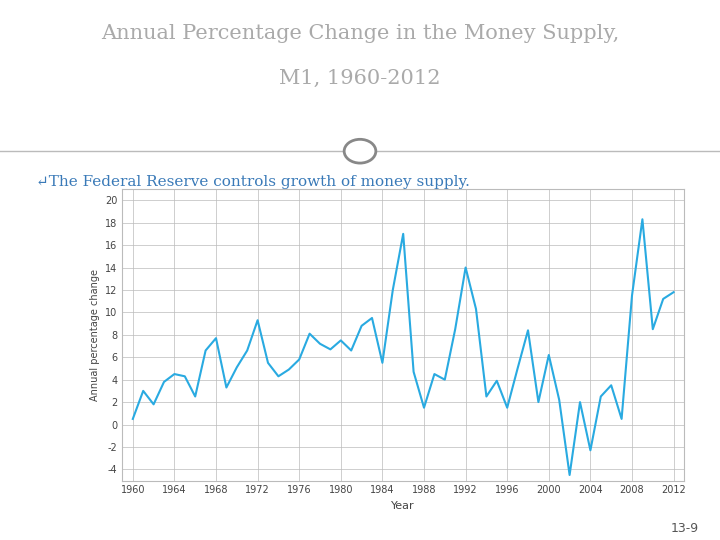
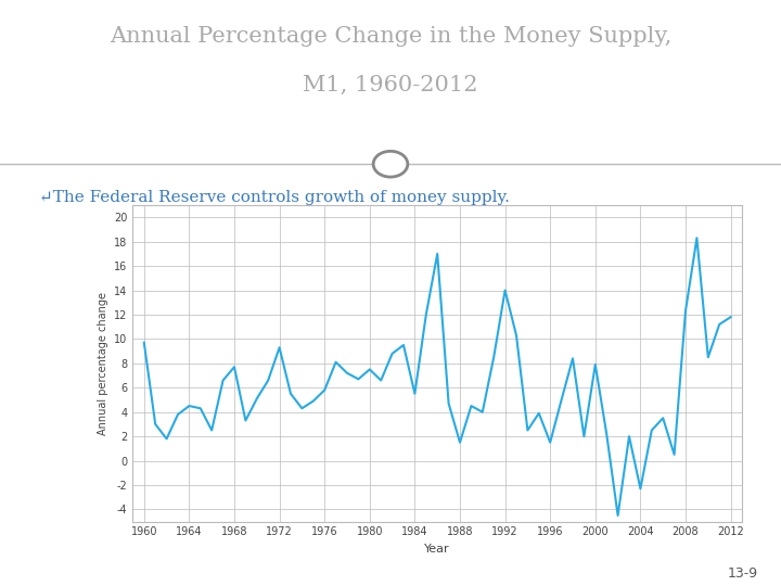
1960: 0.5 -> 9.7
2000: 6.2 -> 7.9
2008: 11.5 -> 12.3
